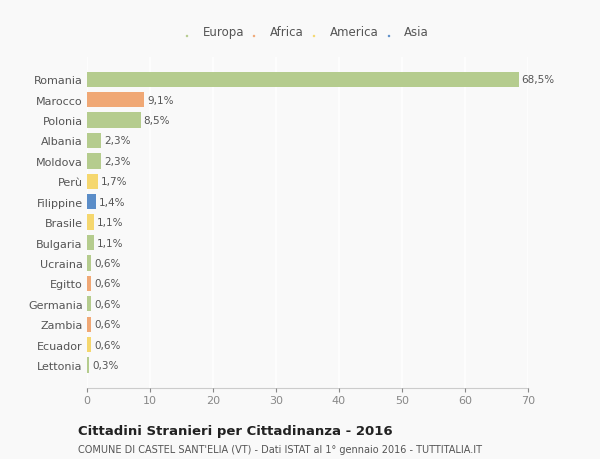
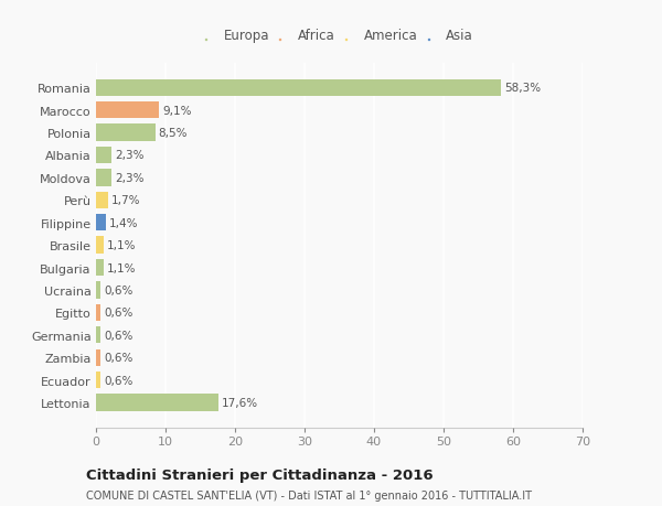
Romania: 68,5% -> 58,3%
Lettonia: 0,3% -> 17,6%
